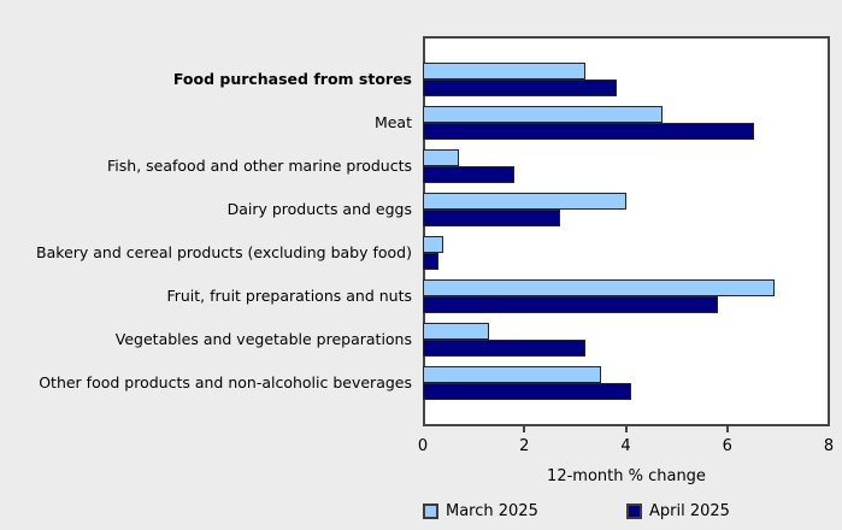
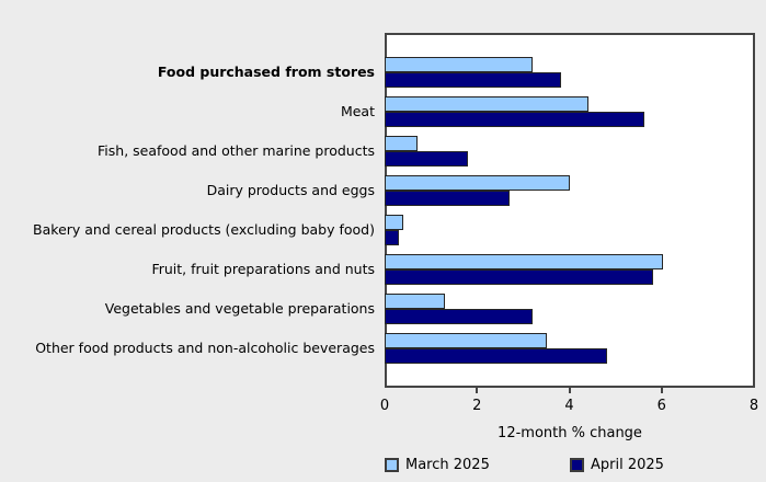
March 2025/Meat: 4.7 -> 4.4
April 2025/Meat: 6.5 -> 5.6
March 2025/Fruit, fruit preparations and nuts: 6.9 -> 6.0
April 2025/Other food products and non-alcoholic beverages: 4.1 -> 4.8
